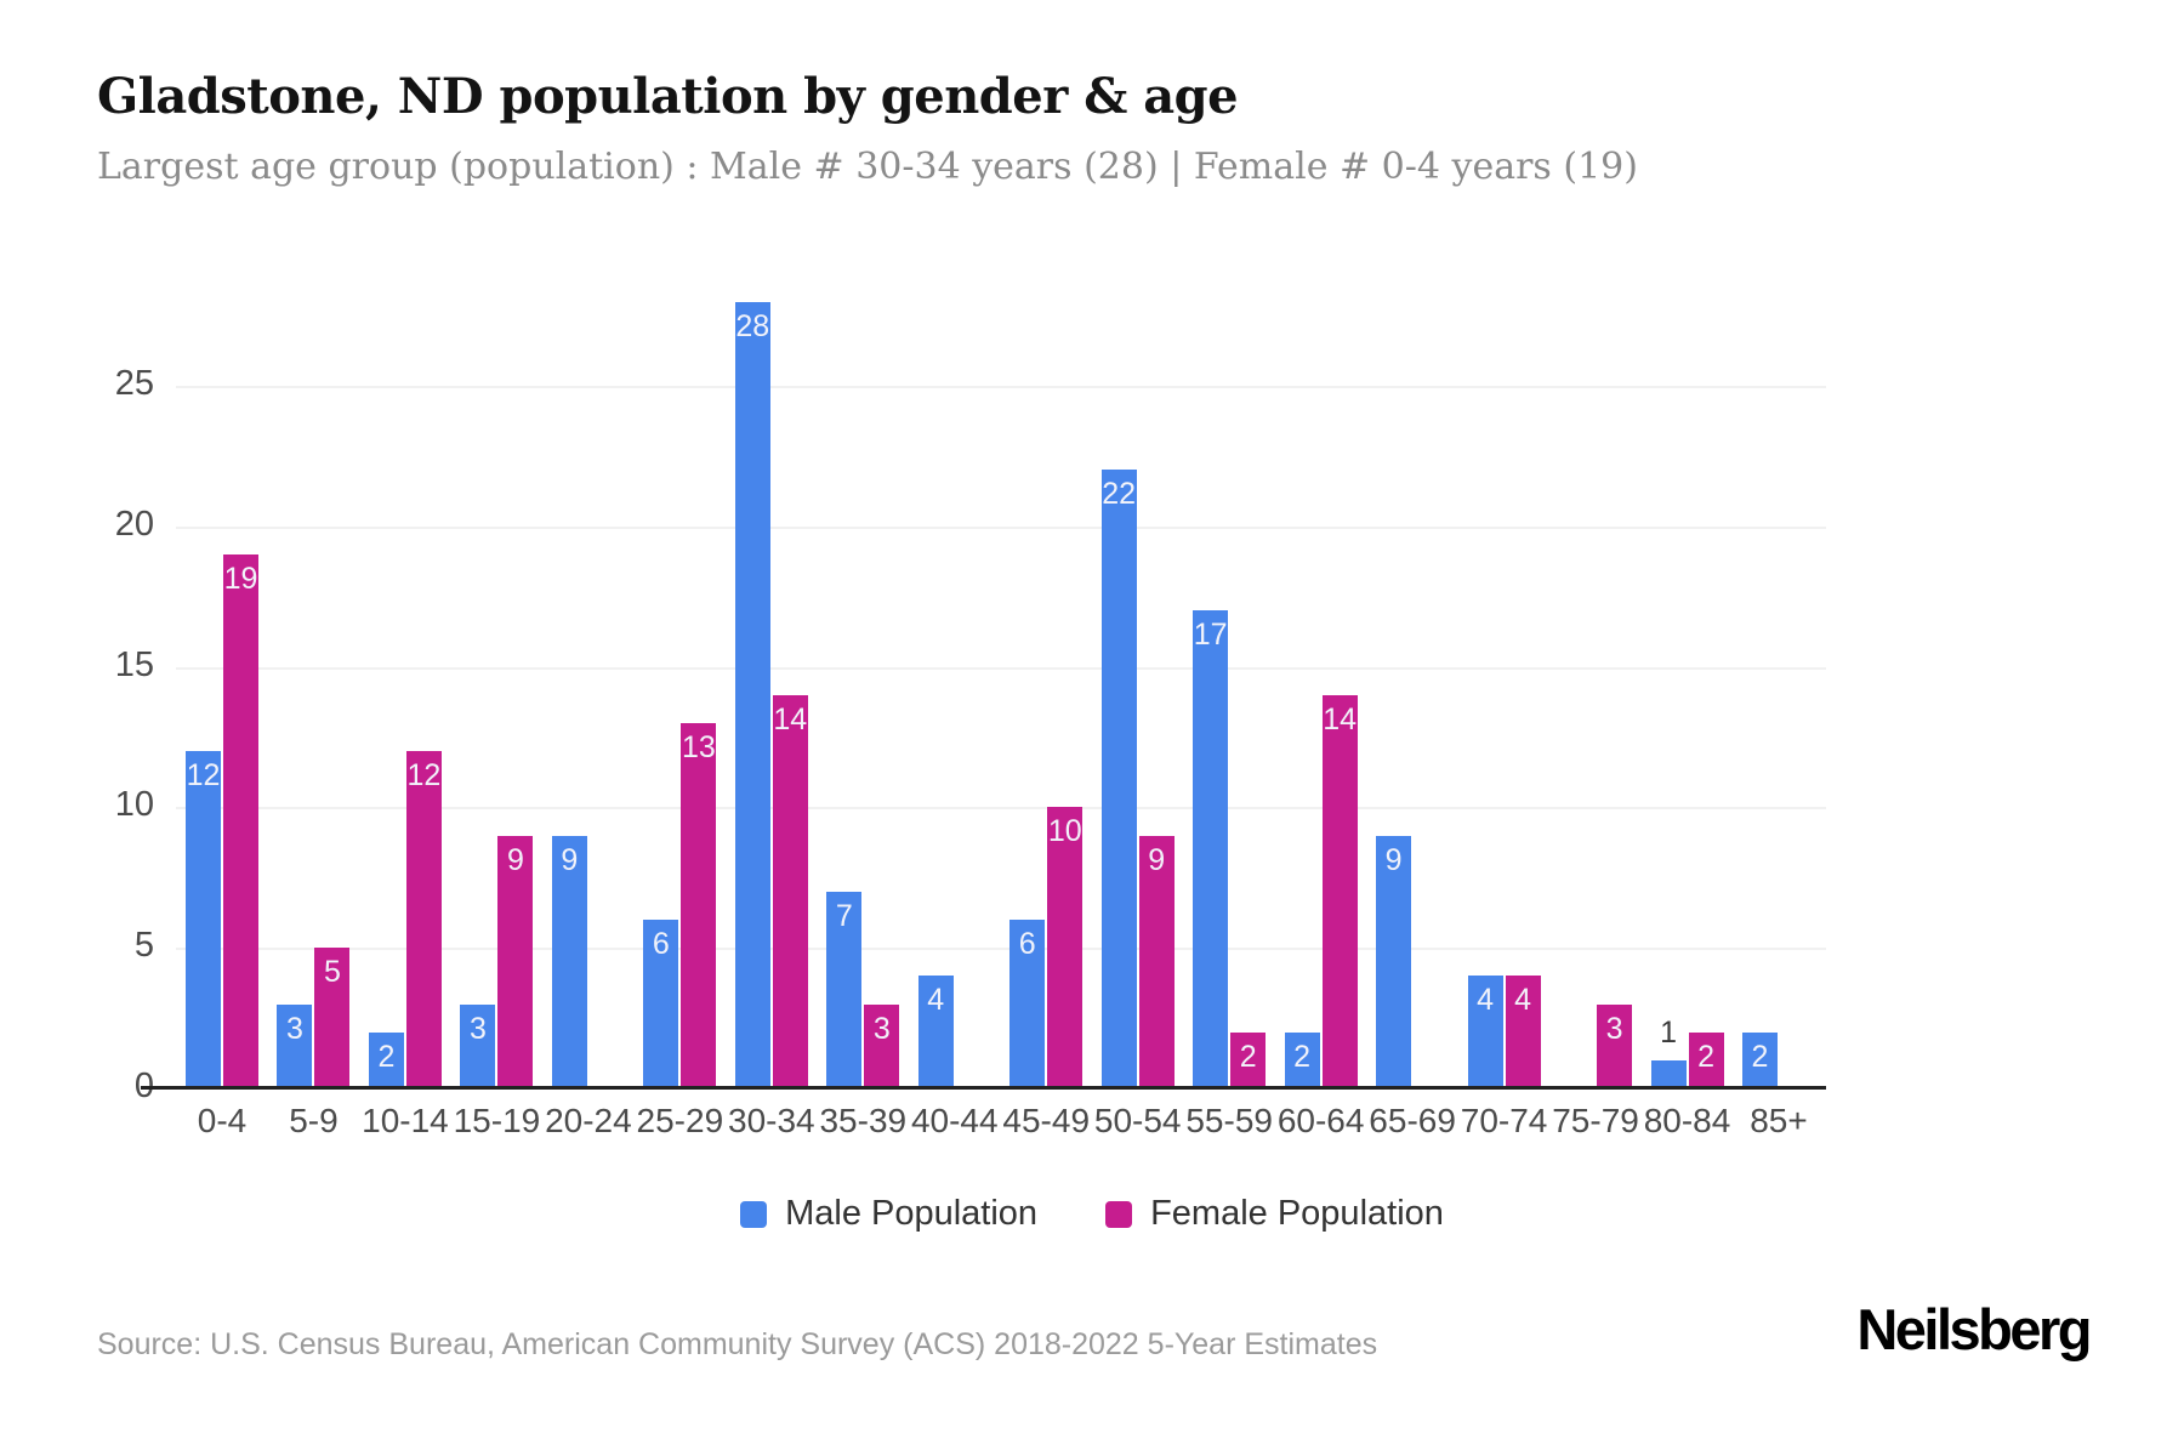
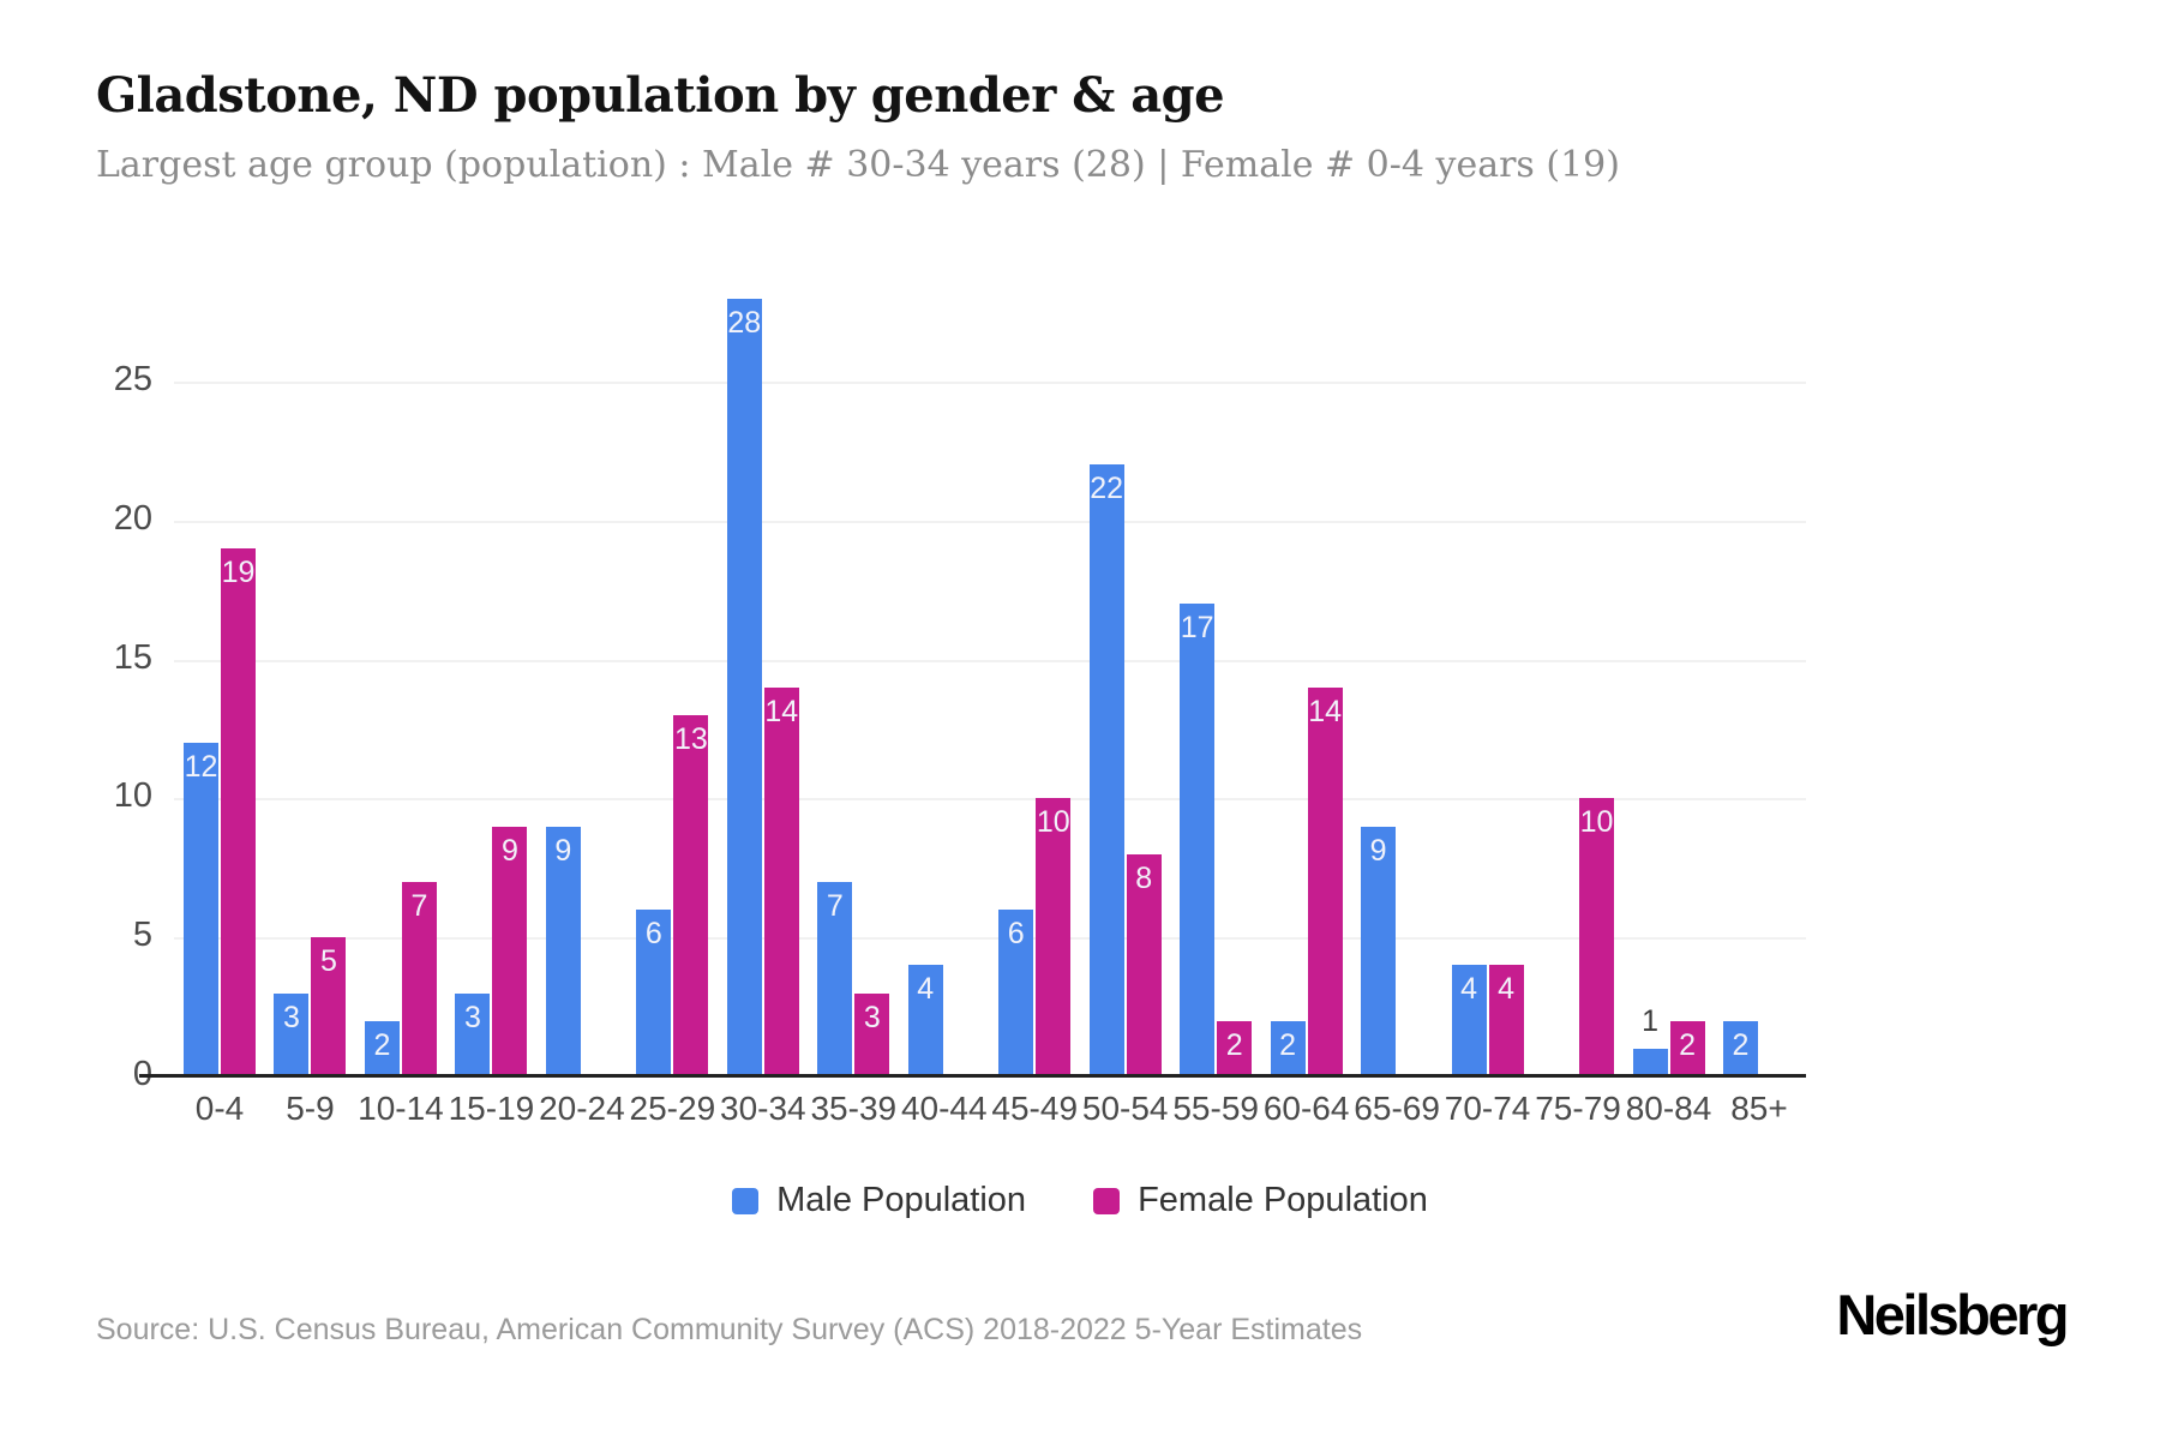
Female Population/10-14: 12 -> 7
Female Population/50-54: 9 -> 8
Female Population/75-79: 3 -> 10
